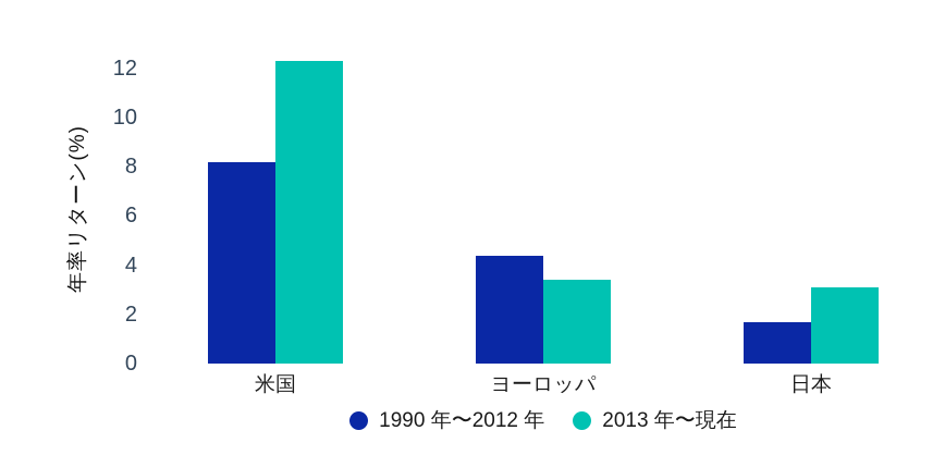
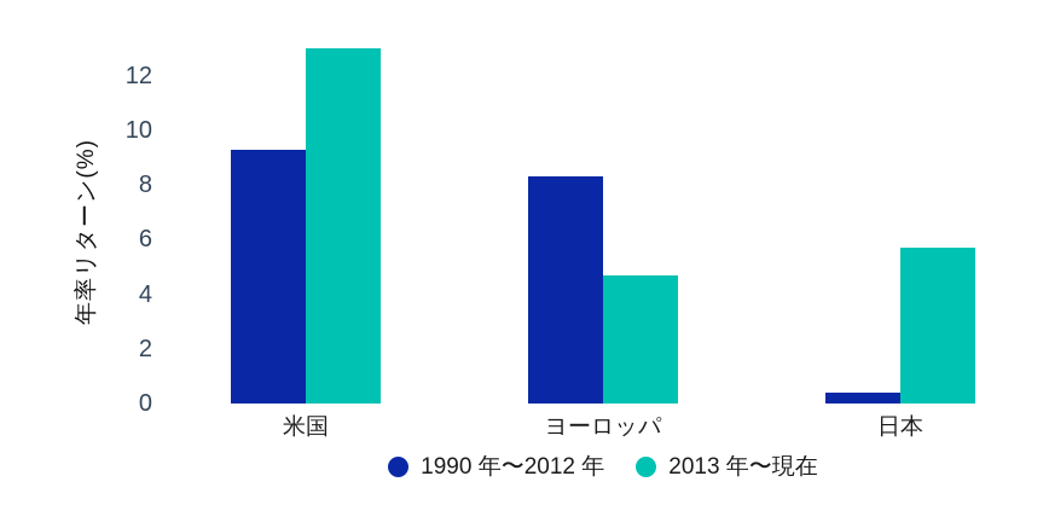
1990 年〜2012 年/米国: 8.2 -> 9.3
2013 年〜現在/米国: 12.3 -> 13.0
1990 年〜2012 年/ヨーロッパ: 4.4 -> 8.3
2013 年〜現在/ヨーロッパ: 3.4 -> 4.7
1990 年〜2012 年/日本: 1.7 -> 0.4
2013 年〜現在/日本: 3.1 -> 5.7
